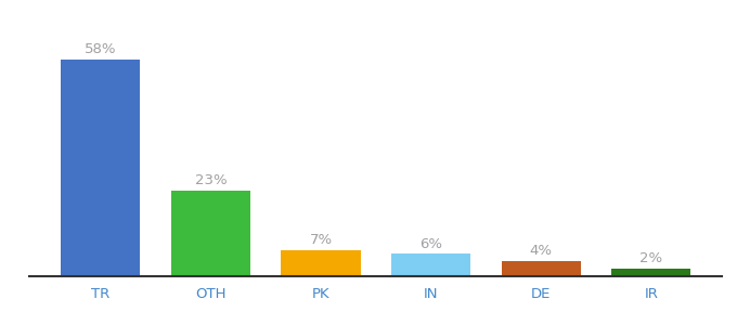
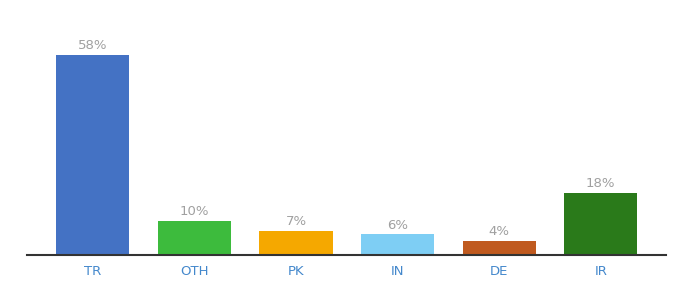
OTH: 23% -> 10%
IR: 2% -> 18%
